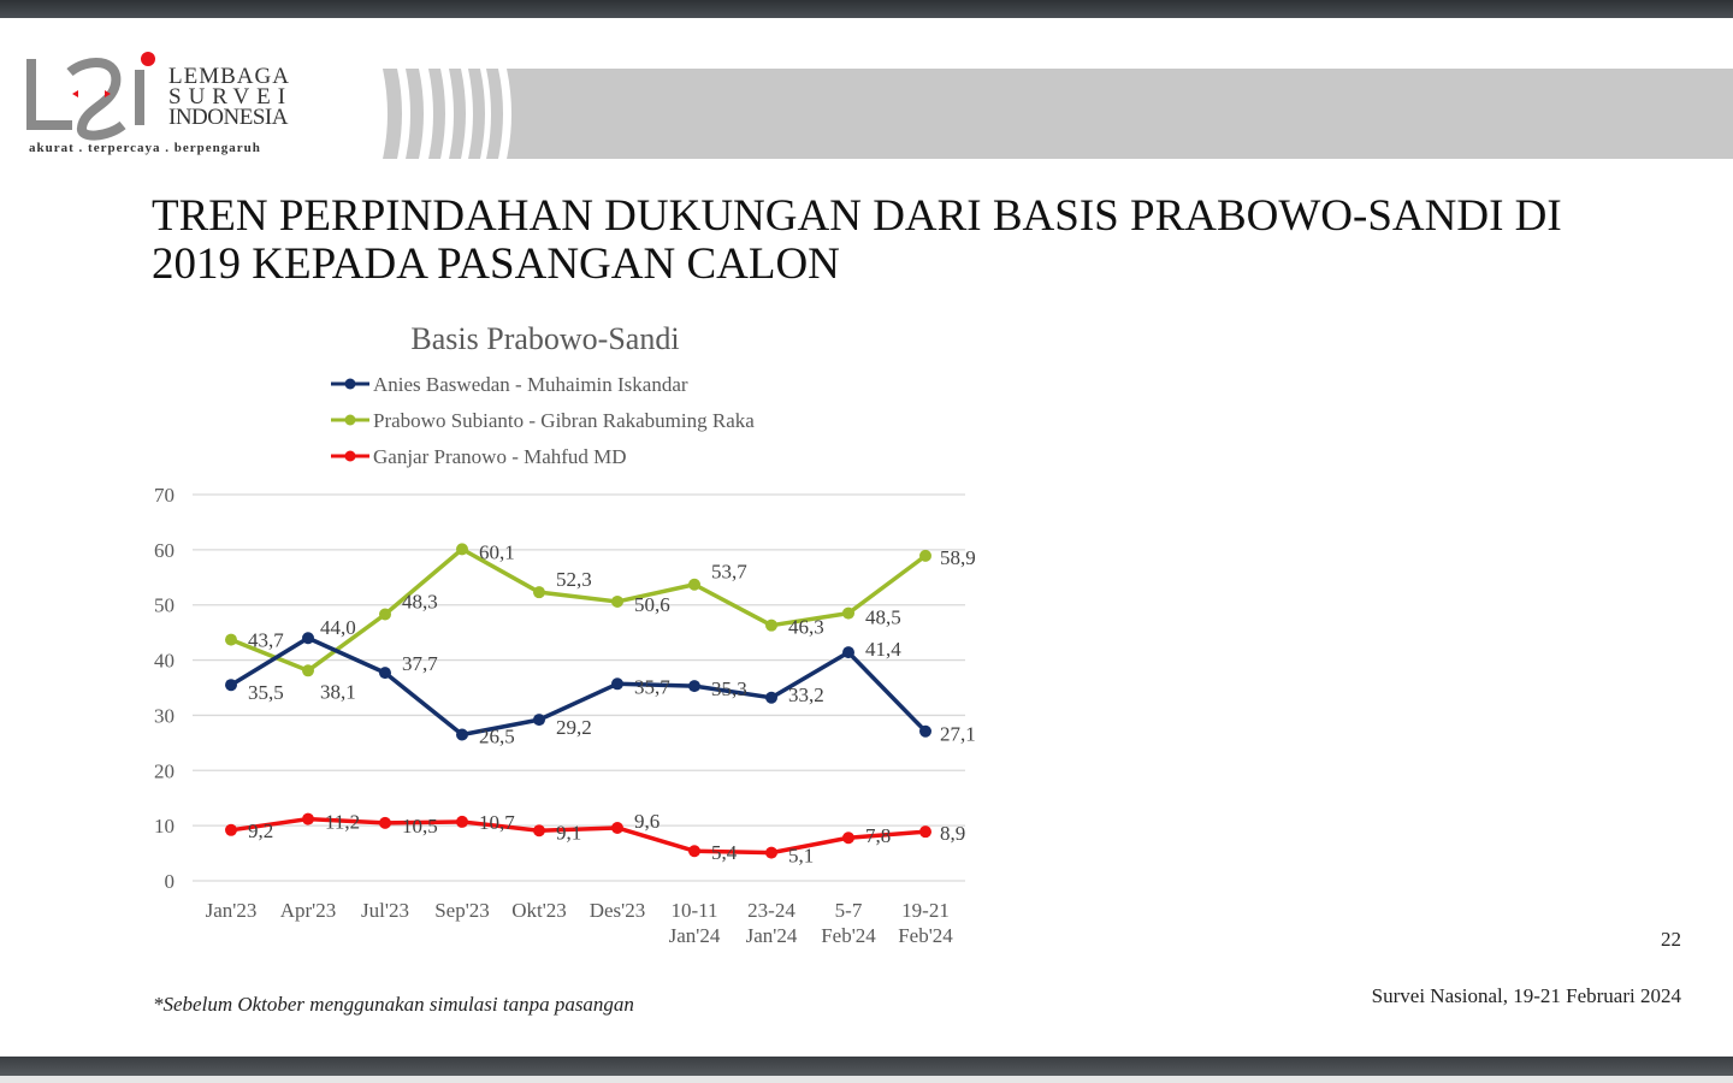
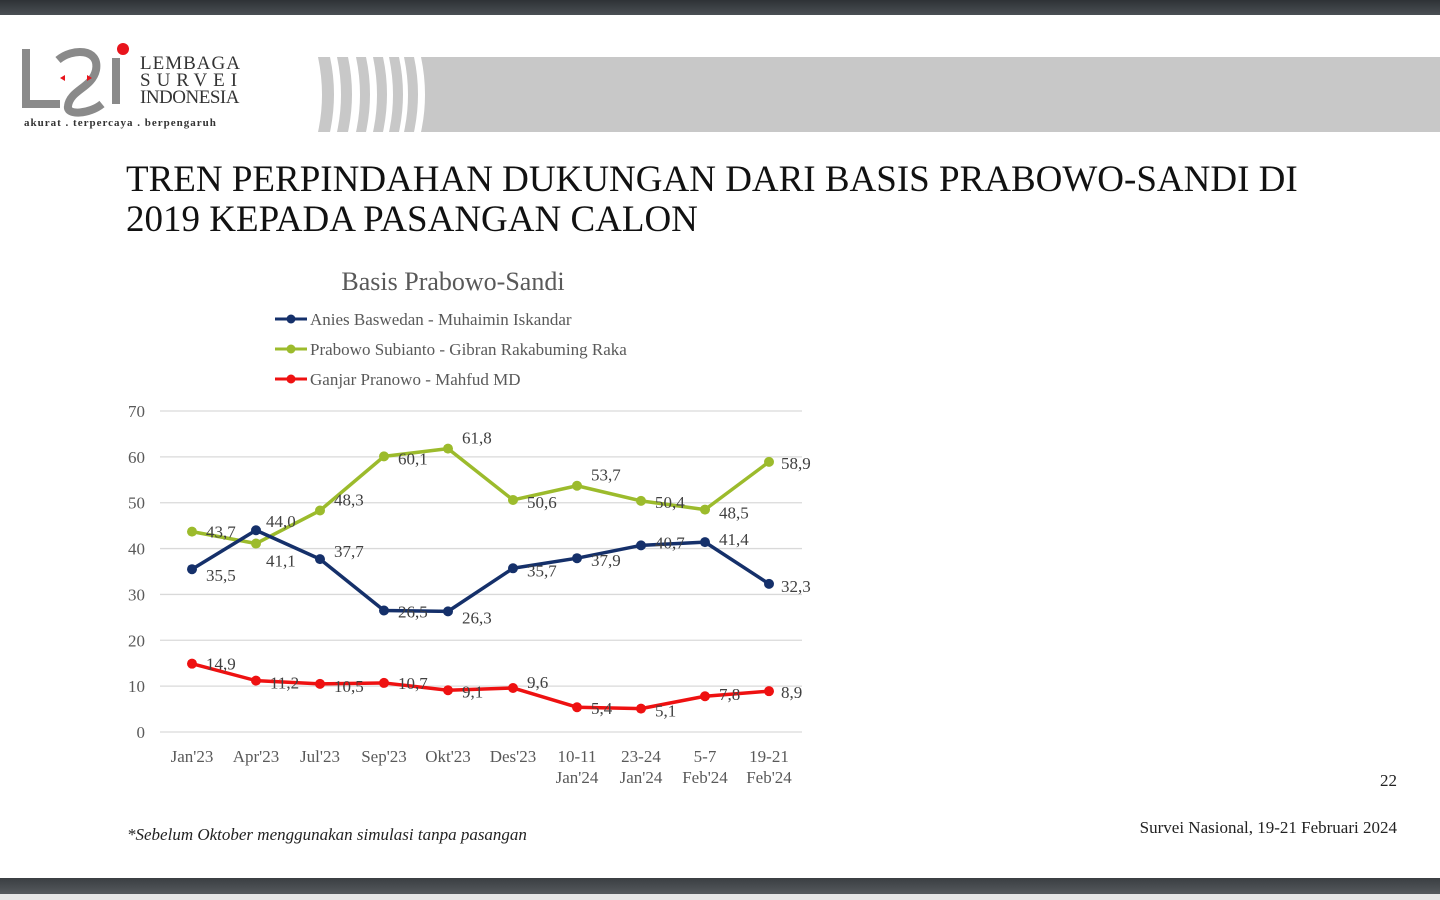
Ganjar Pranowo - Mahfud MD/Jan'23: 9,2 -> 14,9
Prabowo Subianto - Gibran Rakabuming Raka/Apr'23: 38,1 -> 41,1
Anies Baswedan - Muhaimin Iskandar/Okt'23: 29,2 -> 26,3
Prabowo Subianto - Gibran Rakabuming Raka/Okt'23: 52,3 -> 61,8
Anies Baswedan - Muhaimin Iskandar/10-11 Jan'24: 35,3 -> 37,9
Anies Baswedan - Muhaimin Iskandar/23-24 Jan'24: 33,2 -> 40,7
Prabowo Subianto - Gibran Rakabuming Raka/23-24 Jan'24: 46,3 -> 50,4
Anies Baswedan - Muhaimin Iskandar/19-21 Feb'24: 27,1 -> 32,3
